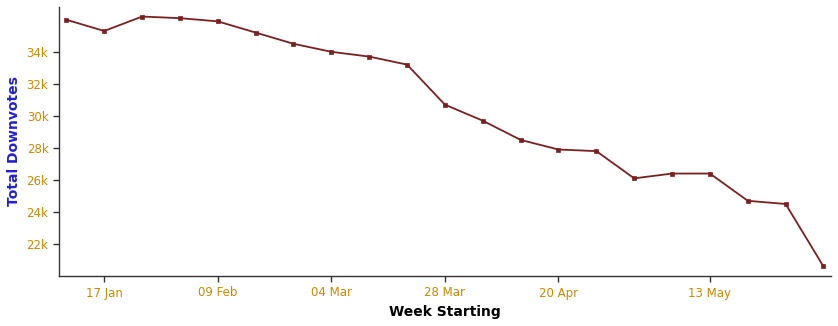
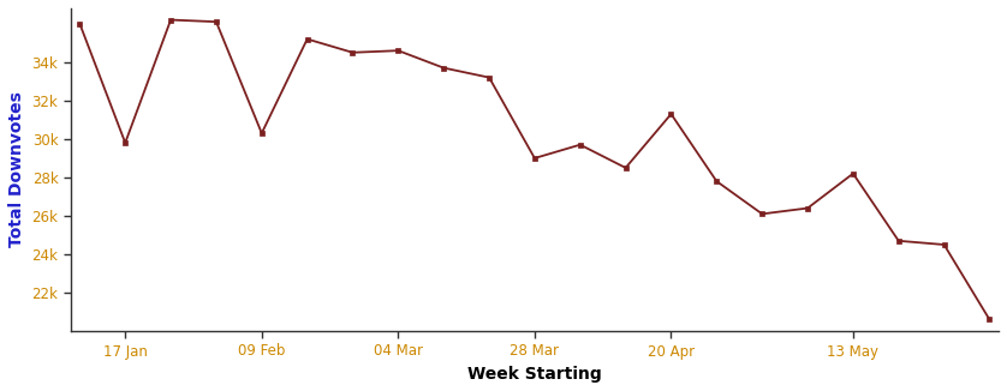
17 Jan: 35.3k -> 29.8k
09 Feb: 35.9k -> 30.3k
04 Mar: 34.0k -> 34.6k
28 Mar: 30.7k -> 29.0k
20 Apr: 27.9k -> 31.3k
13 May: 26.4k -> 28.2k
